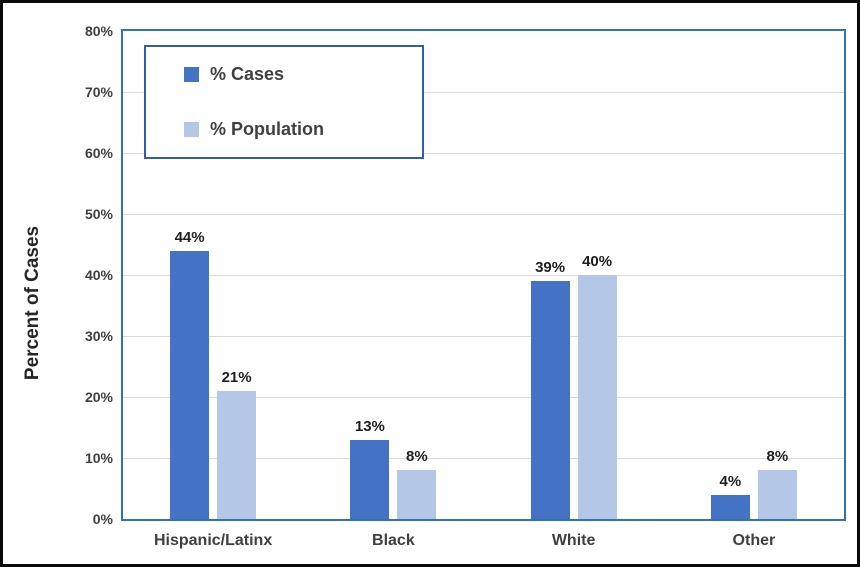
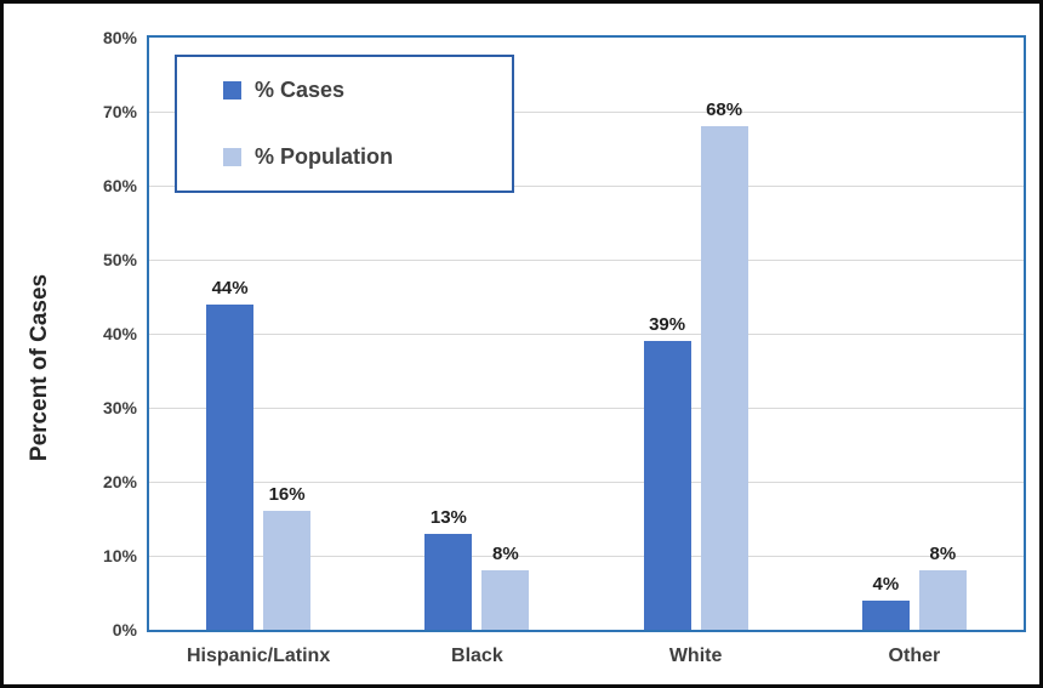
% Population/Hispanic/Latinx: 21% -> 16%
% Population/White: 40% -> 68%
